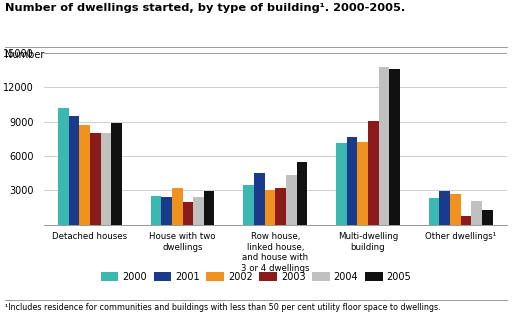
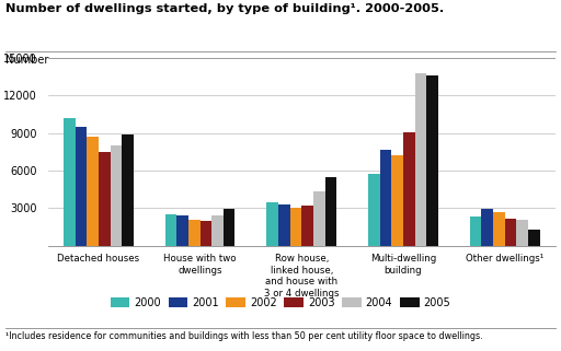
2003/Detached houses: 8000 -> 7500
2002/House with two dwellings: 3200 -> 2000
2001/Row house, linked house, and house with 3 or 4 dwellings: 4500 -> 3200
2000/Multi-dwelling building: 7100 -> 5700
2003/Other dwellings¹: 800 -> 2200
